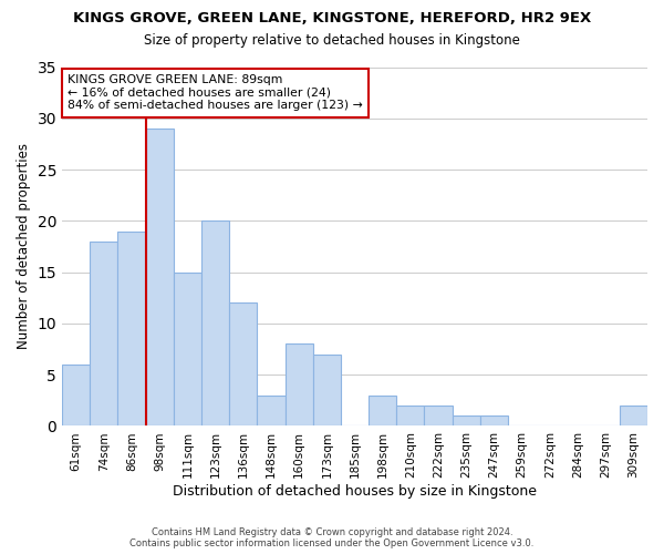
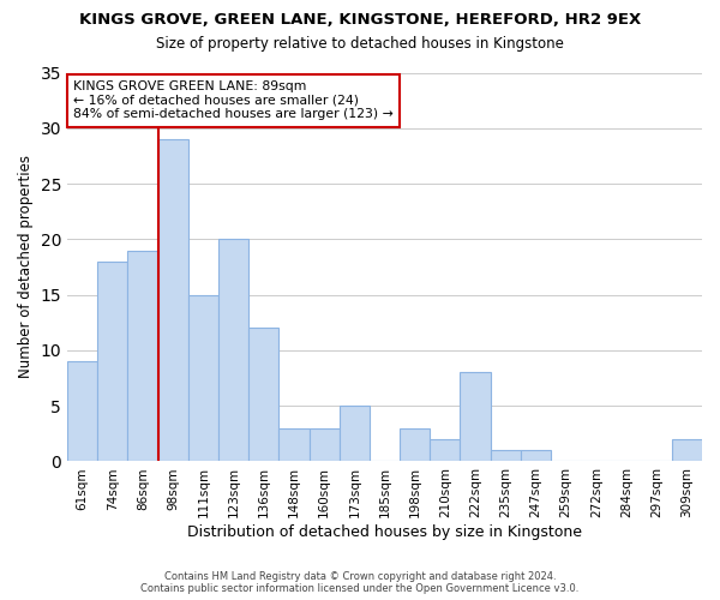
61sqm: 6 -> 9
160sqm: 8 -> 3
173sqm: 7 -> 5
222sqm: 2 -> 8
